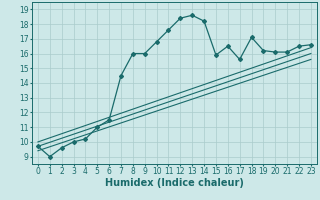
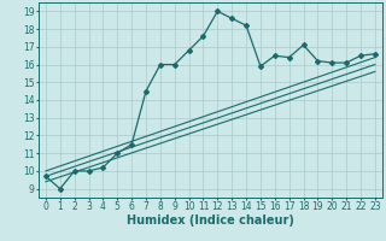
2: 9.6 -> 10.0
12: 18.4 -> 19.0
17: 15.6 -> 16.4
